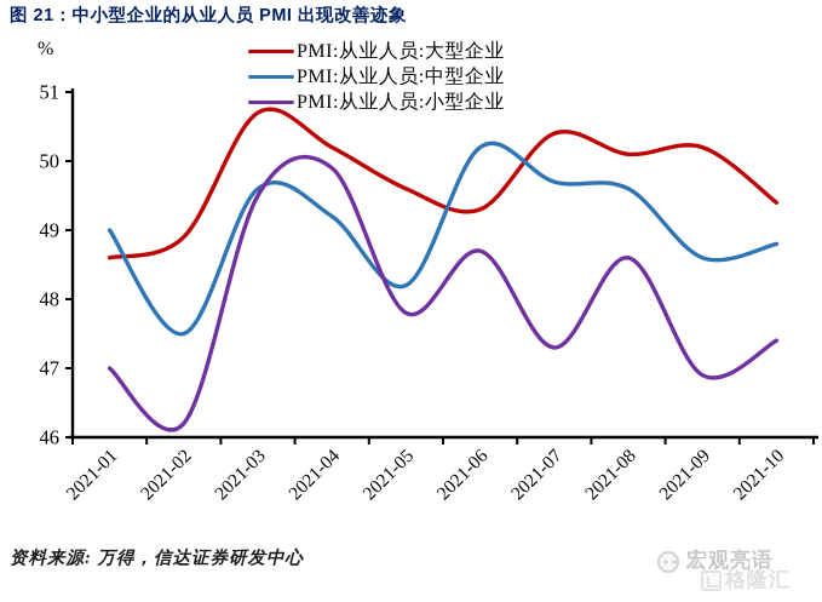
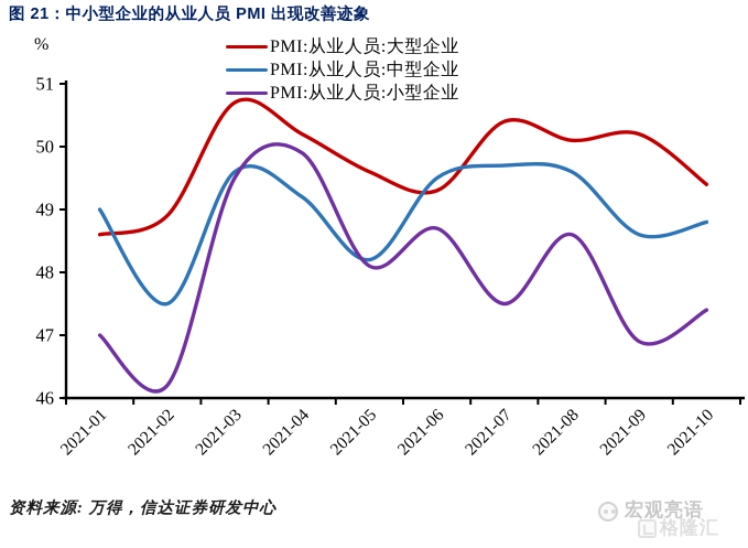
PMI:从业人员:小型企业/2021-05: 47.8 -> 48.1
PMI:从业人员:中型企业/2021-06: 50.2 -> 49.5
PMI:从业人员:小型企业/2021-07: 47.3 -> 47.5
